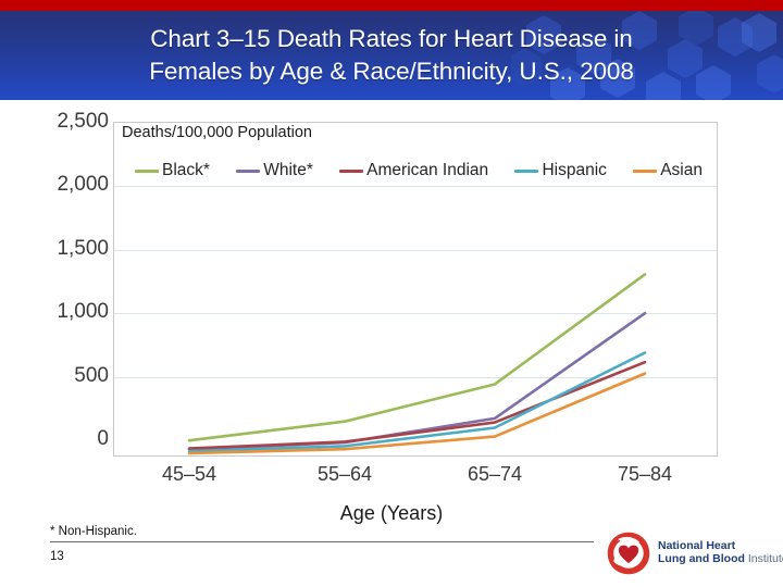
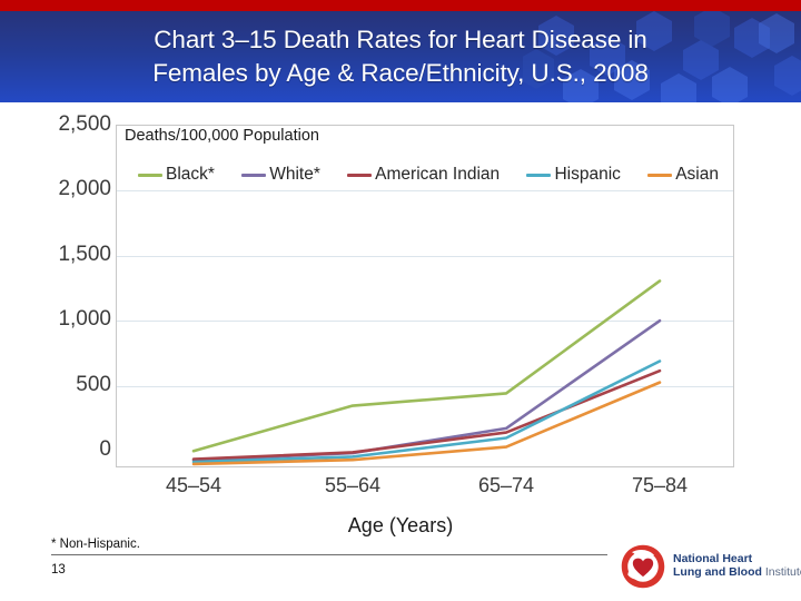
Black*/55–64: 260 -> 450
